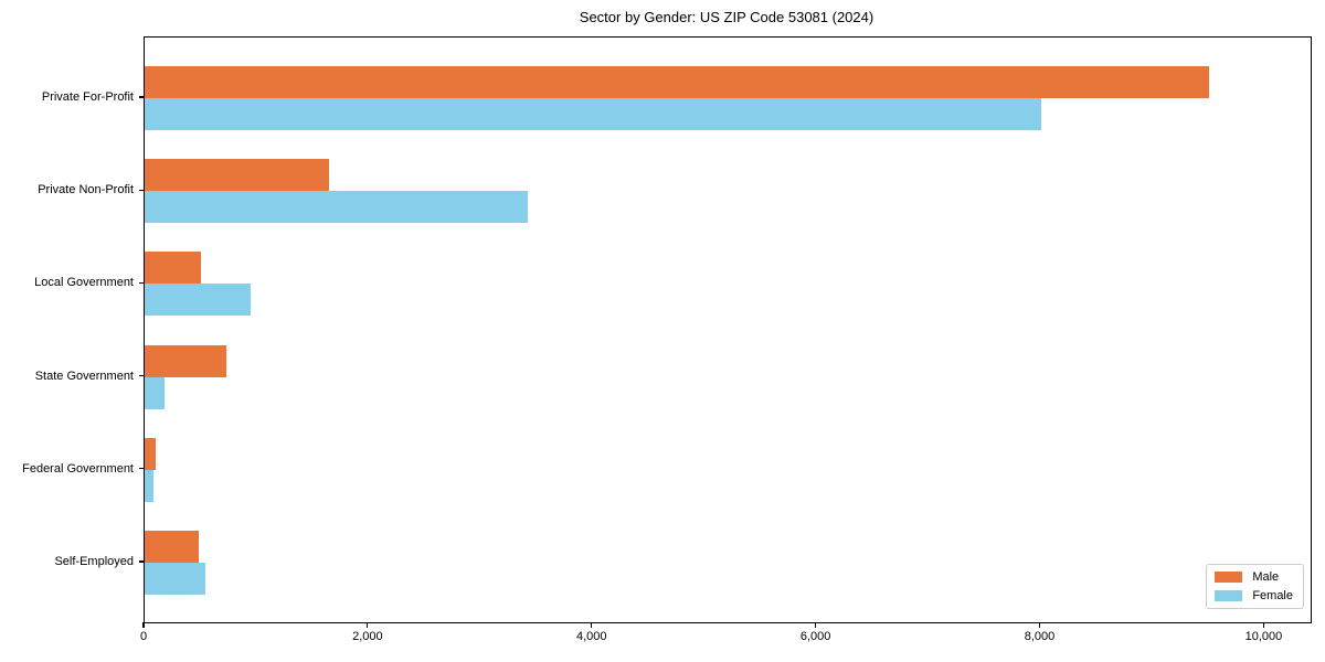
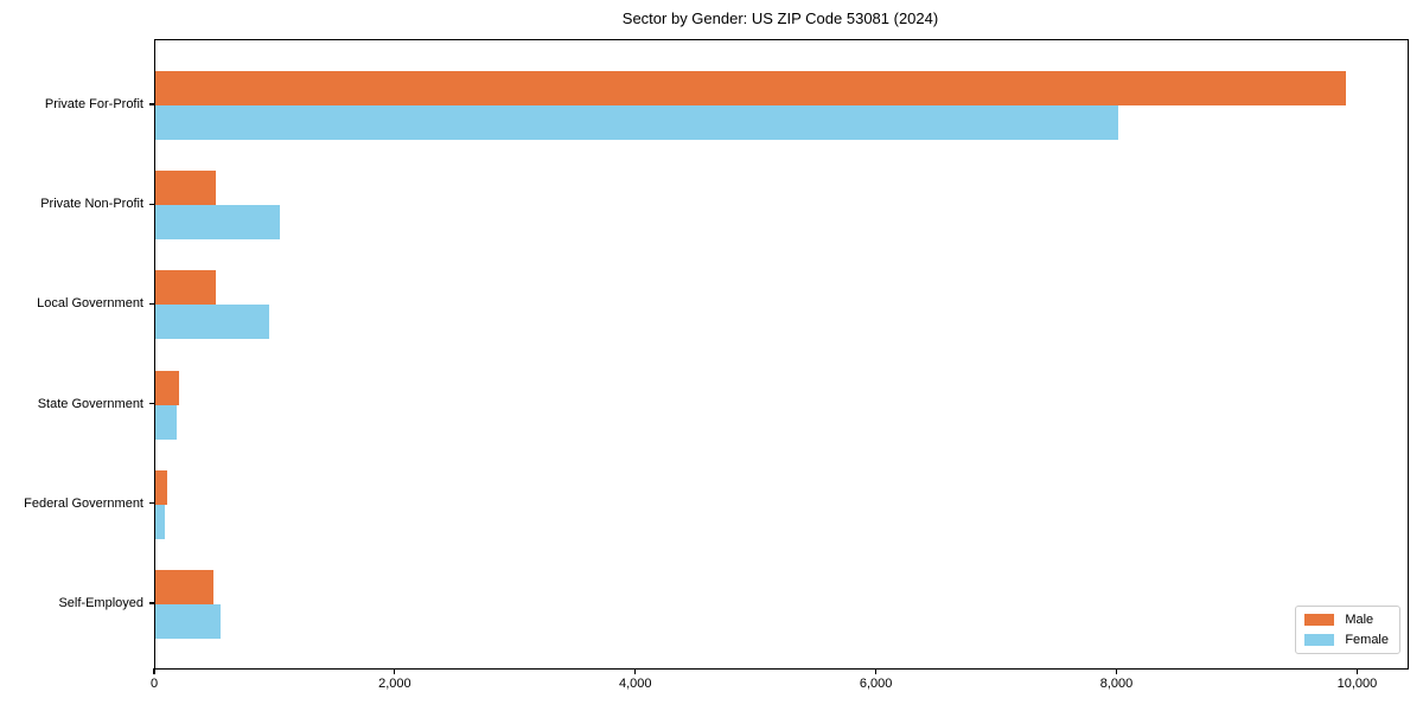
Male/Private For-Profit: 9500 -> 9900
Male/Private Non-Profit: 1650 -> 500
Female/Private Non-Profit: 3420 -> 1040
Male/State Government: 730 -> 200
